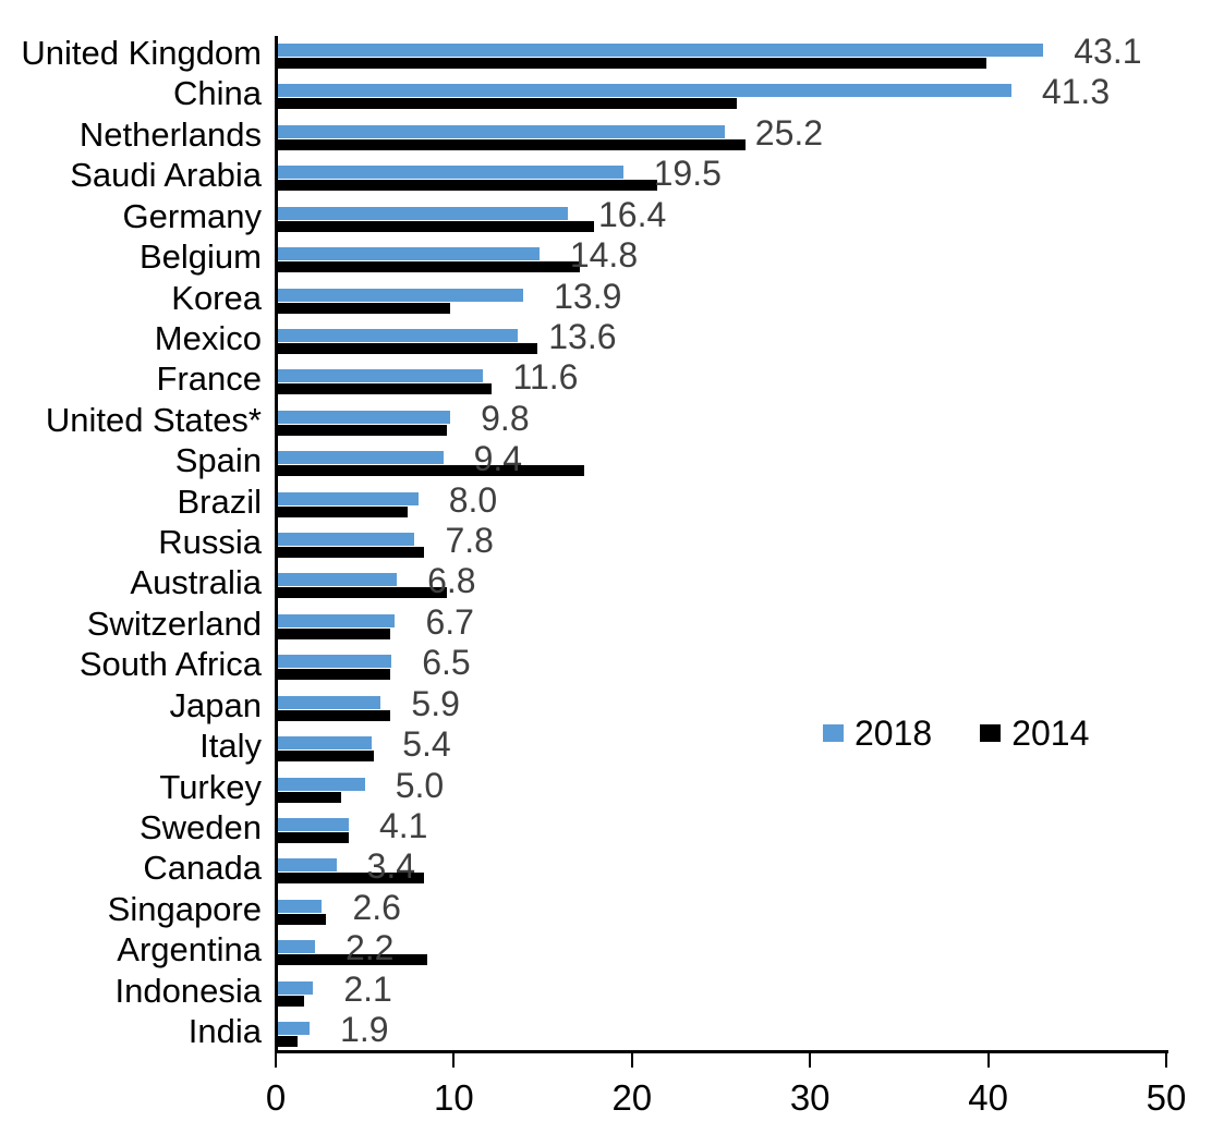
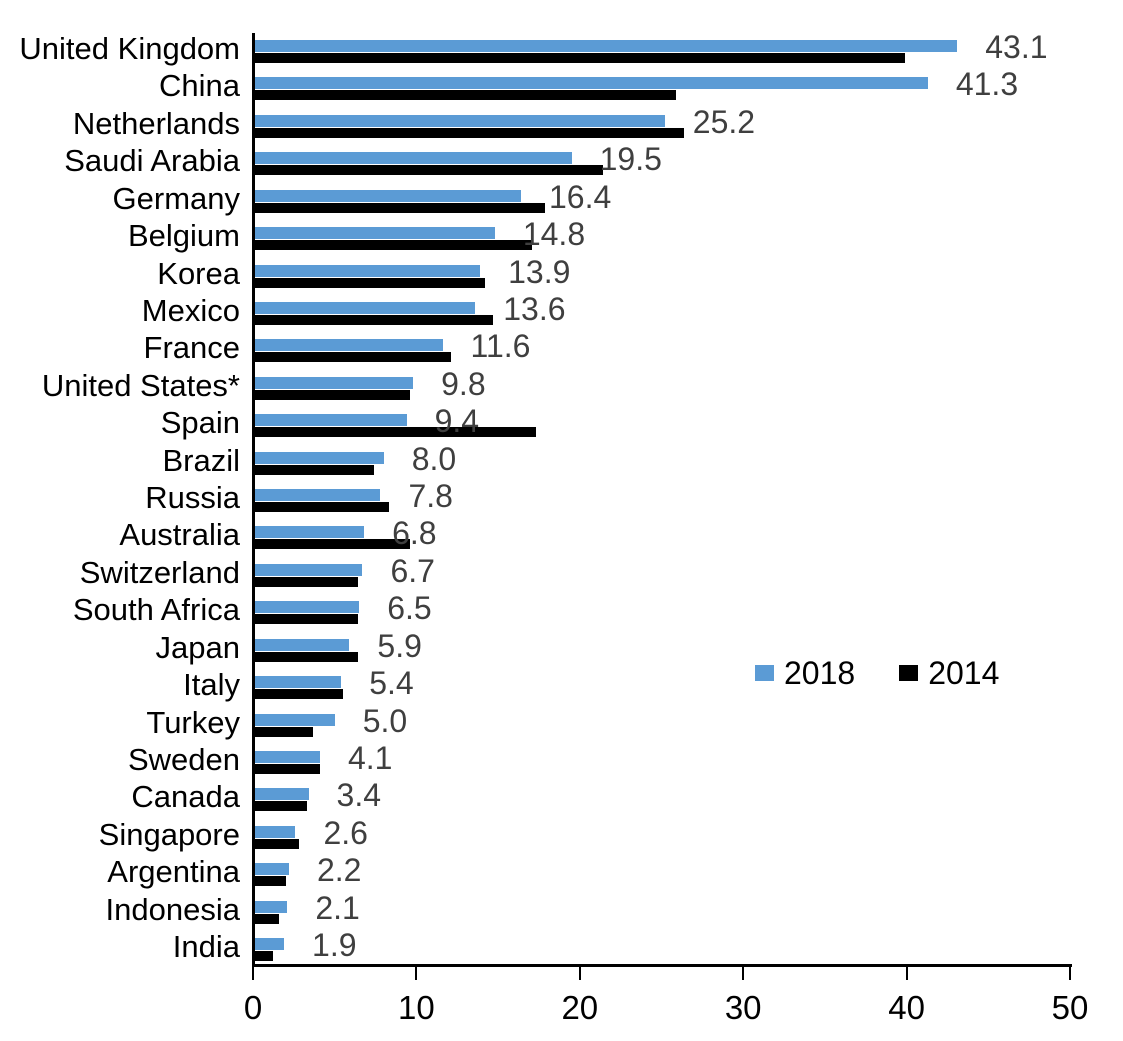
2014/Korea: 9.8 -> 14.2
2014/Canada: 8.3 -> 3.3
2014/Argentina: 8.5 -> 2.0
